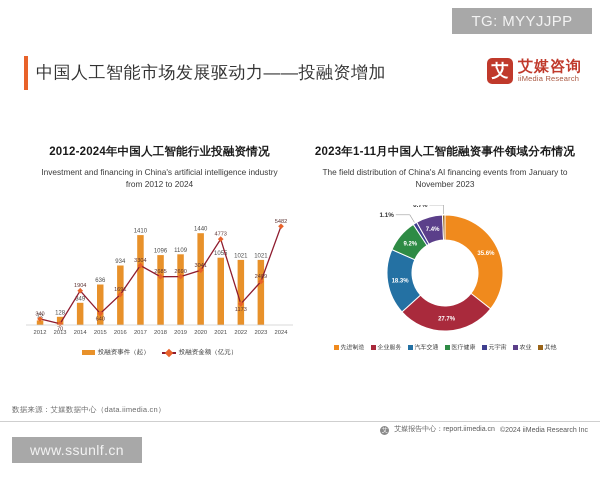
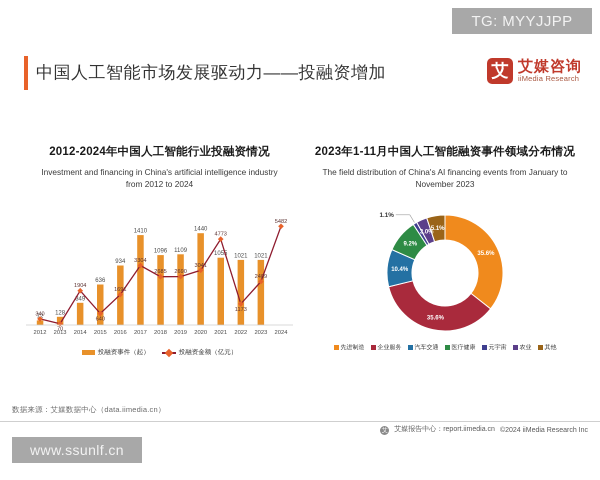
2023年1-11月中国人工智能融资事件领域分布情况/企业服务: 27.7% -> 35.6%
2023年1-11月中国人工智能融资事件领域分布情况/汽车交通: 18.3% -> 10.4%
2023年1-11月中国人工智能融资事件领域分布情况/农业: 7.4% -> 3.0%
2023年1-11月中国人工智能融资事件领域分布情况/其他: 0.7% -> 5.1%
